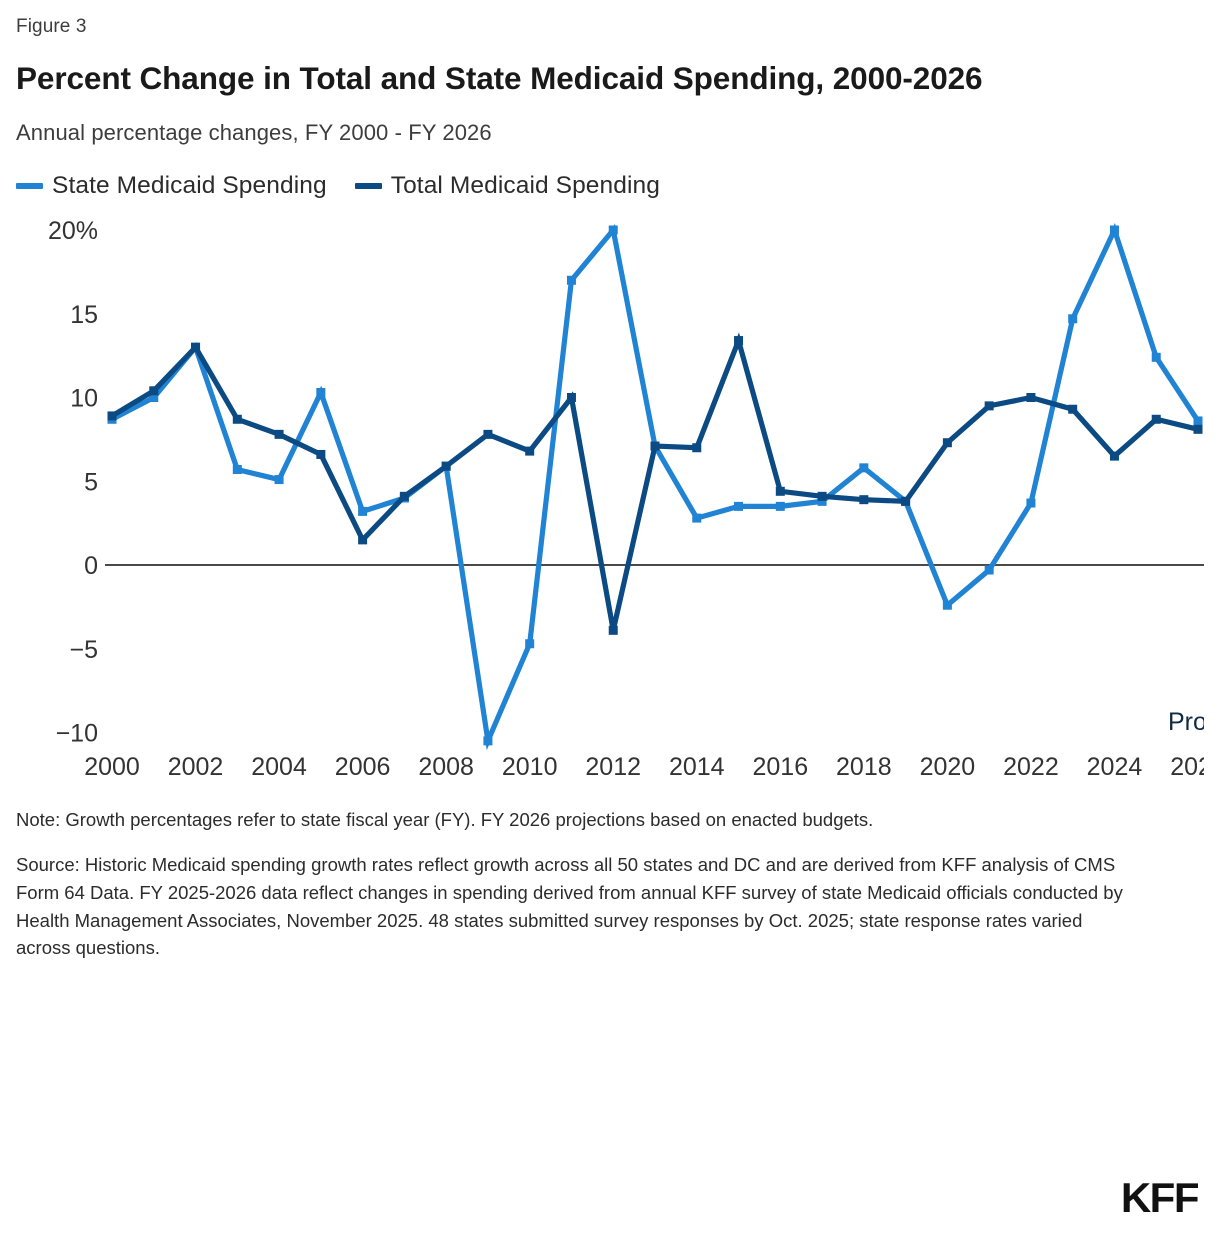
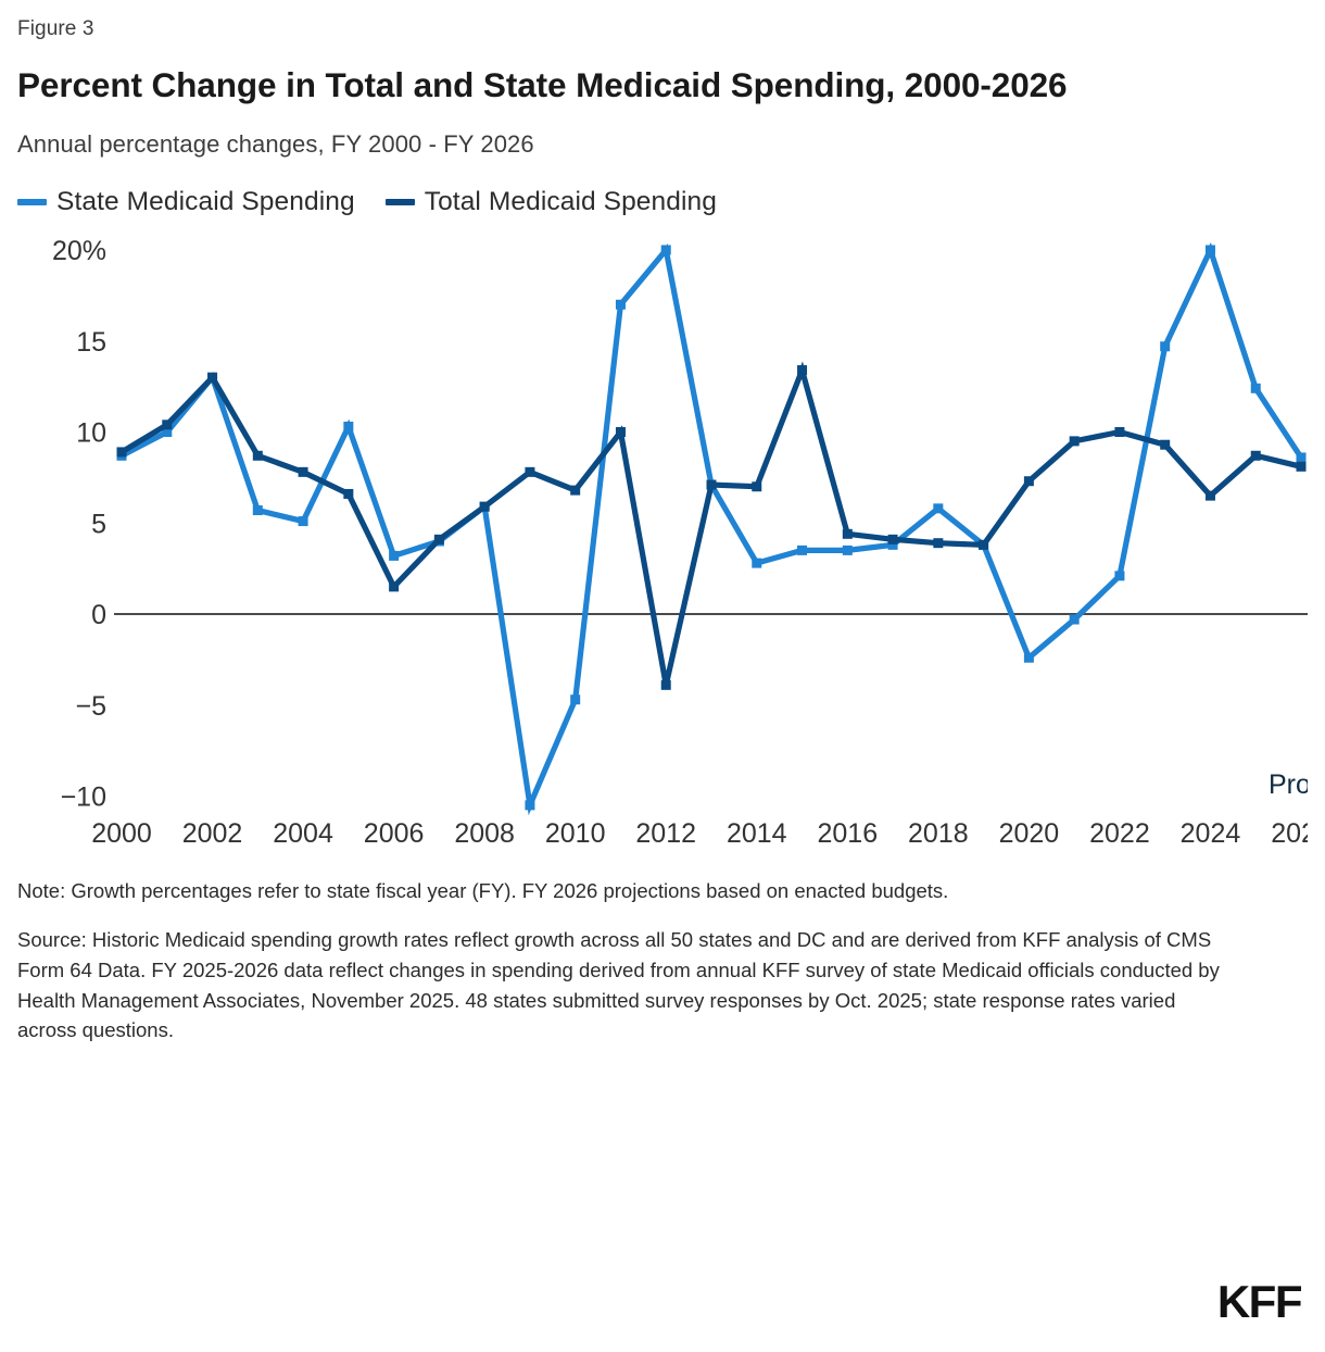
State Medicaid Spending/2022: 3.7% -> 2.1%
